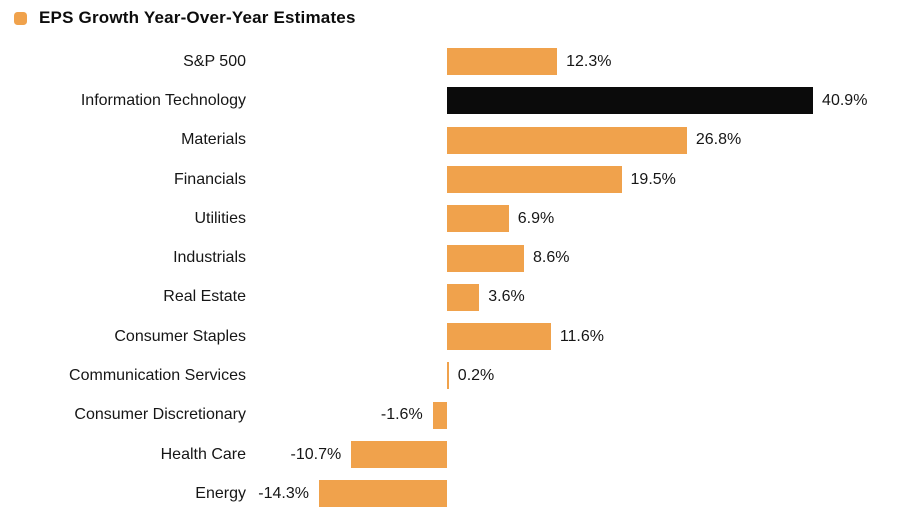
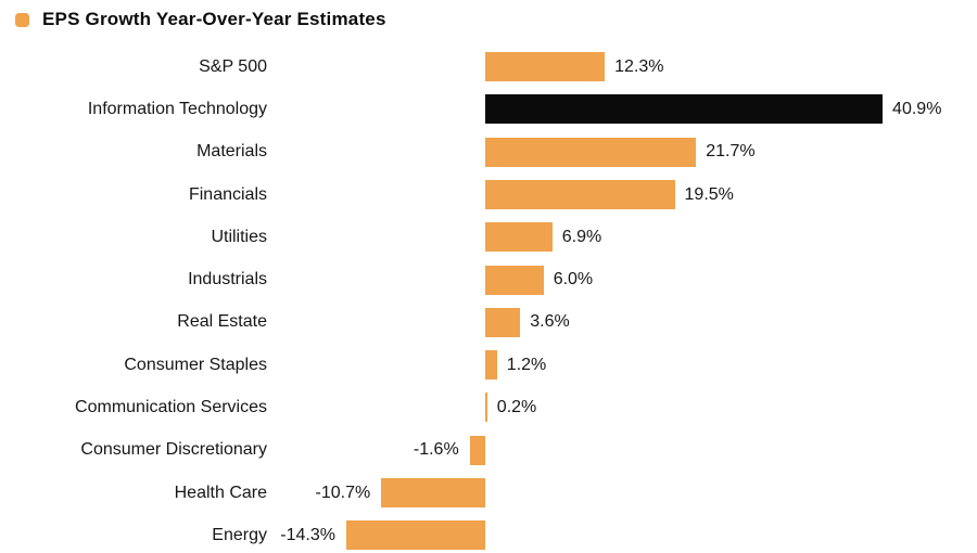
Materials: 26.8% -> 21.7%
Industrials: 8.6% -> 6.0%
Consumer Staples: 11.6% -> 1.2%
